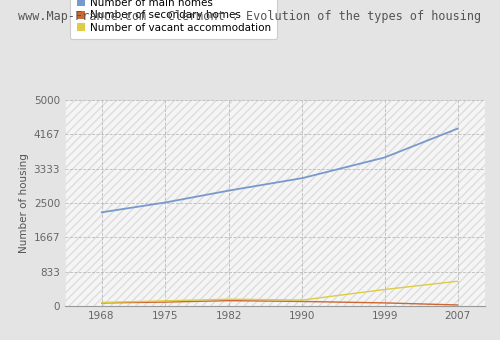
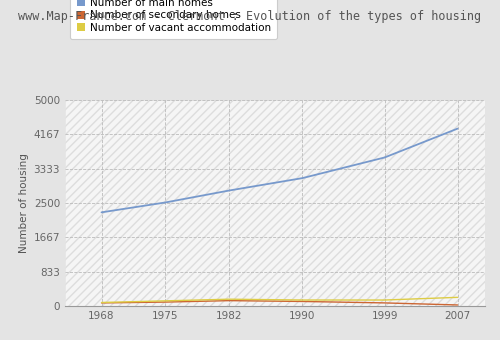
Number of vacant accommodation/1999: 400 -> 140
Number of vacant accommodation/2007: 600 -> 210
